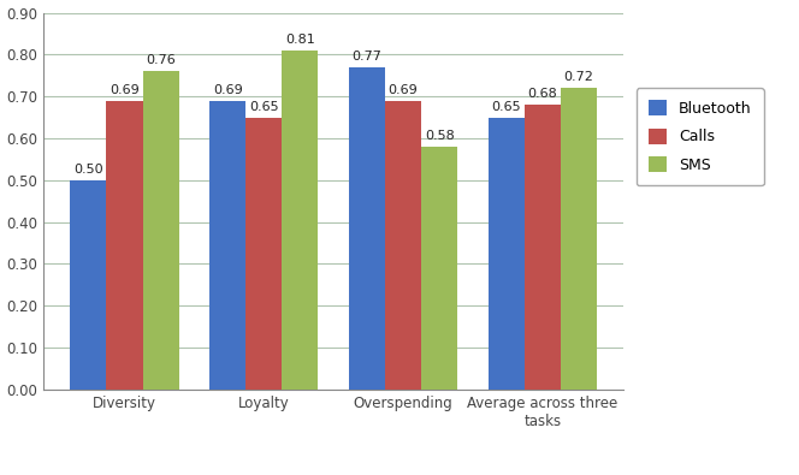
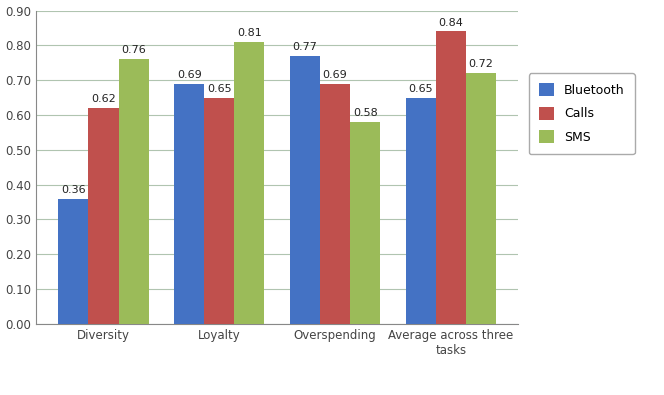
Bluetooth/Diversity: 0.50 -> 0.36
Calls/Diversity: 0.69 -> 0.62
Calls/Average across three tasks: 0.68 -> 0.84
